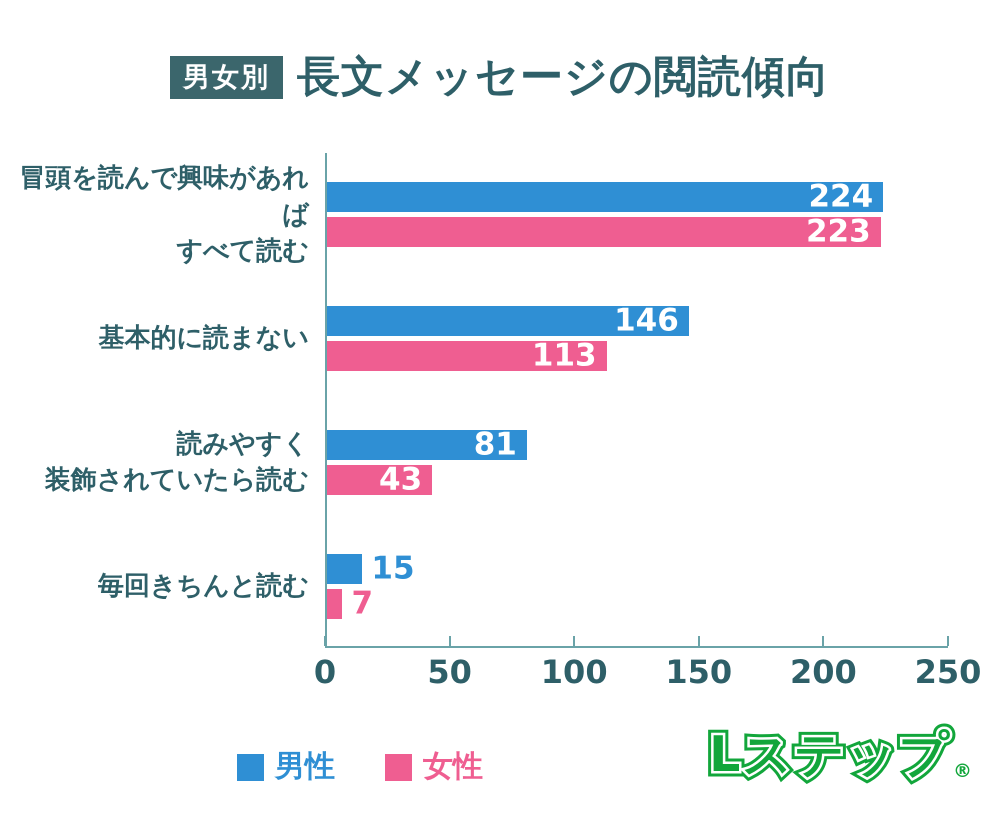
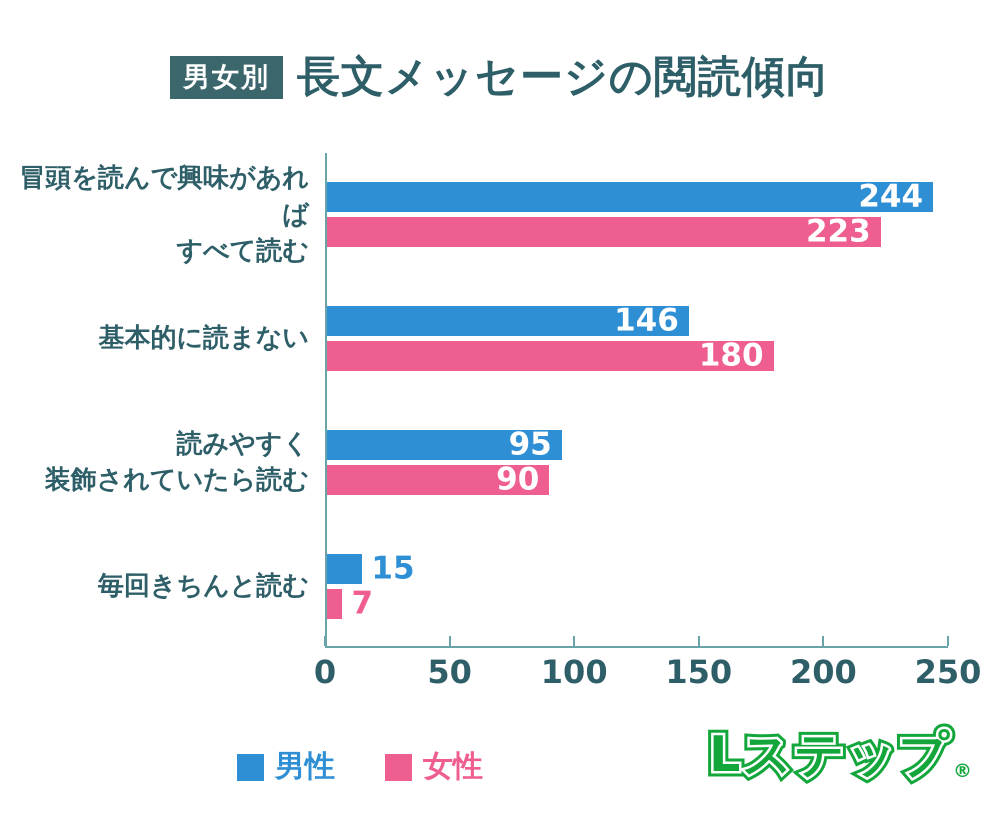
男性/冒頭を読んで興味があれば すべて読む: 224 -> 244
女性/基本的に読まない: 113 -> 180
男性/読みやすく 装飾されていたら読む: 81 -> 95
女性/読みやすく 装飾されていたら読む: 43 -> 90
